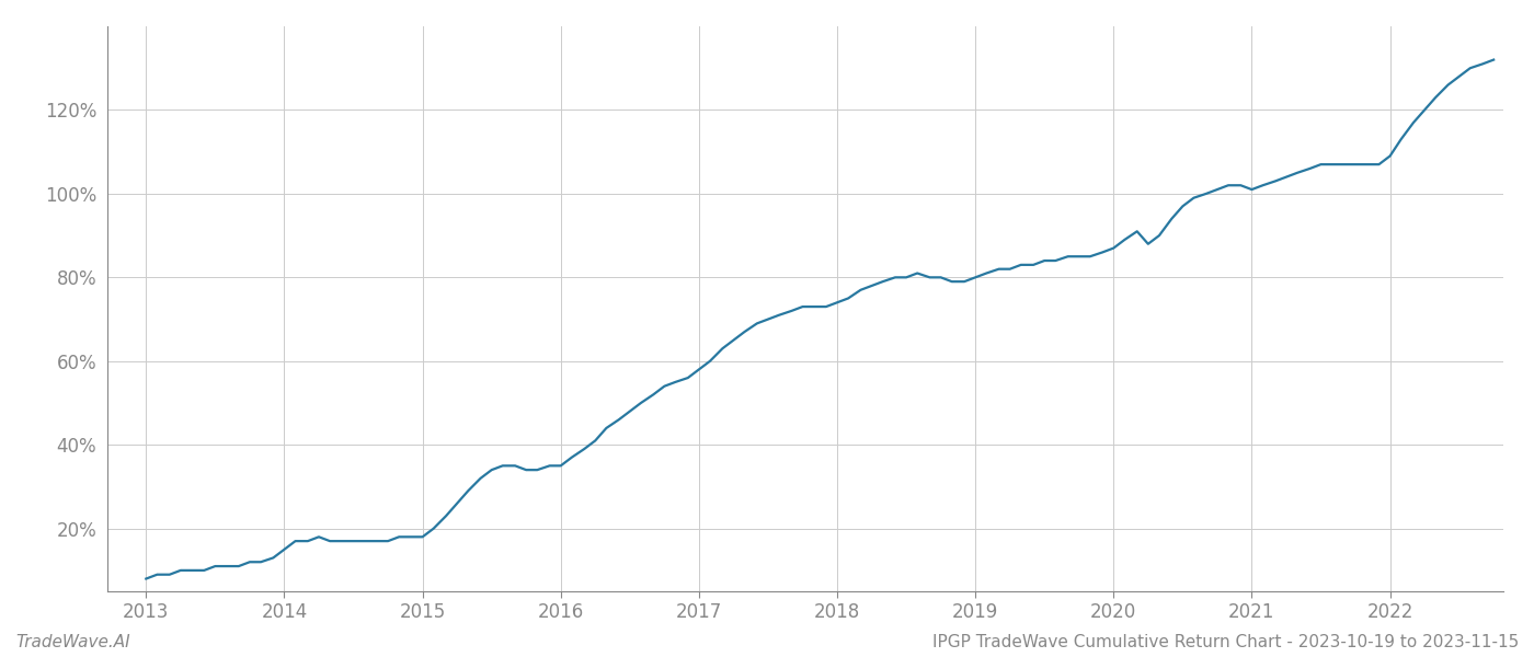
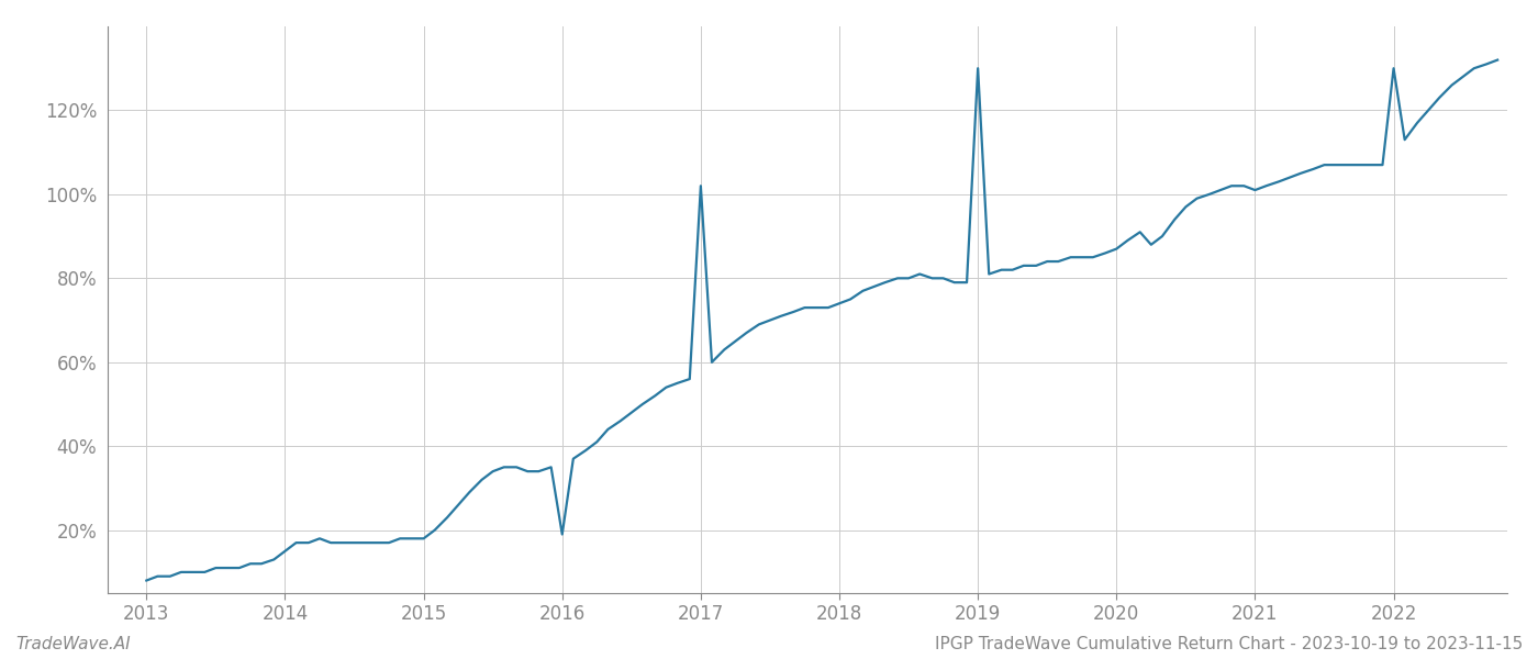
2016: 35% -> 19%
2017: 58% -> 102%
2019: 80% -> 130%
2022: 109% -> 130%
